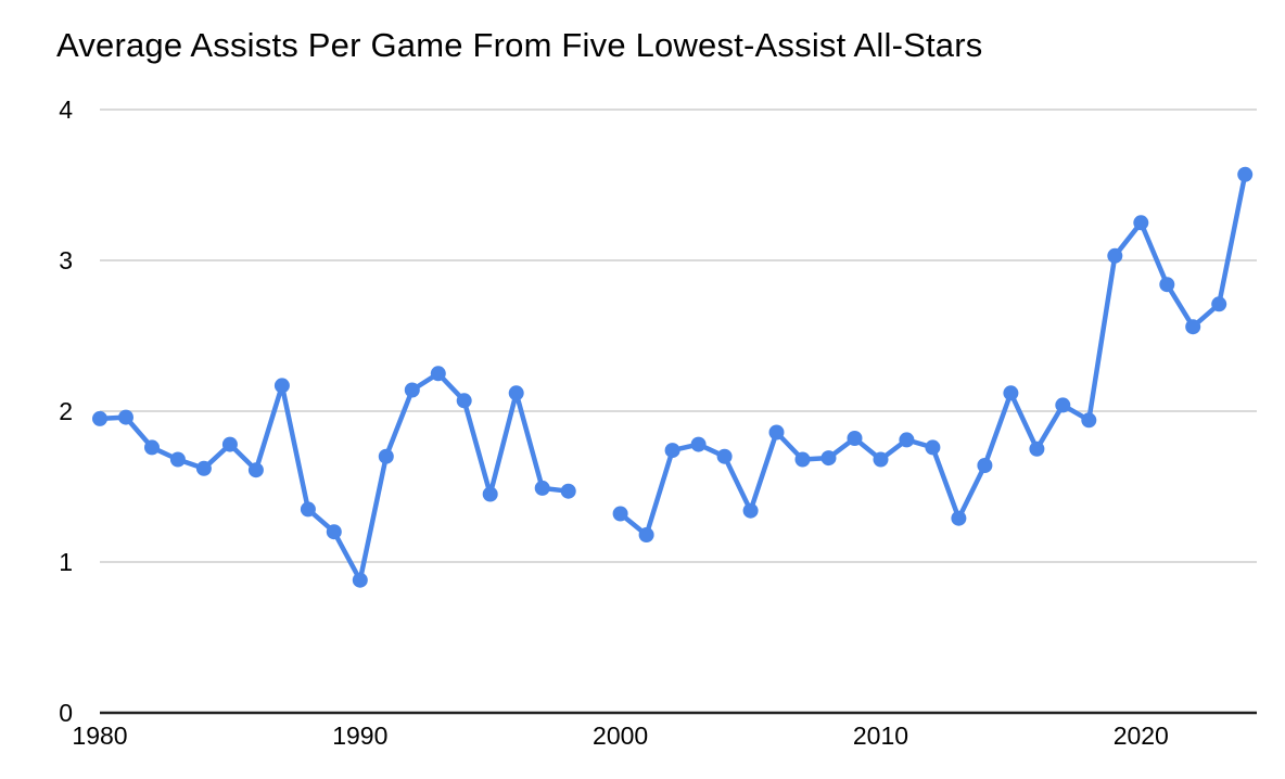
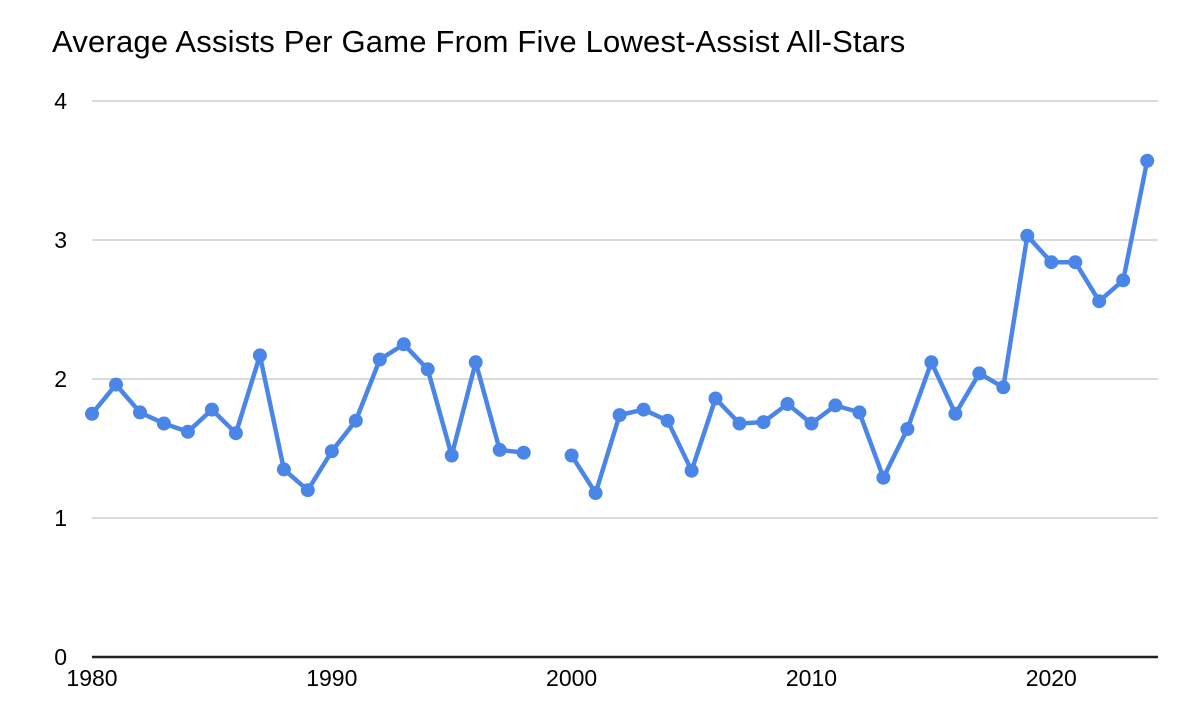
1980: 1.95 -> 1.75
1990: 0.88 -> 1.48
2000: 1.32 -> 1.45
2020: 3.25 -> 2.84
